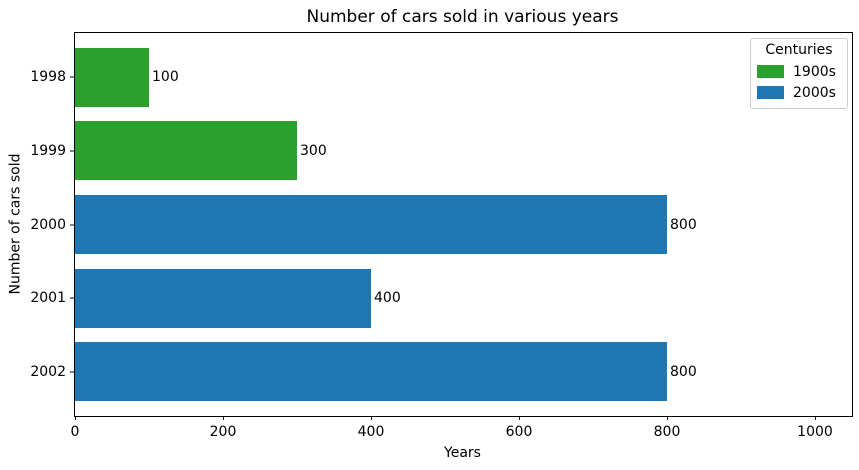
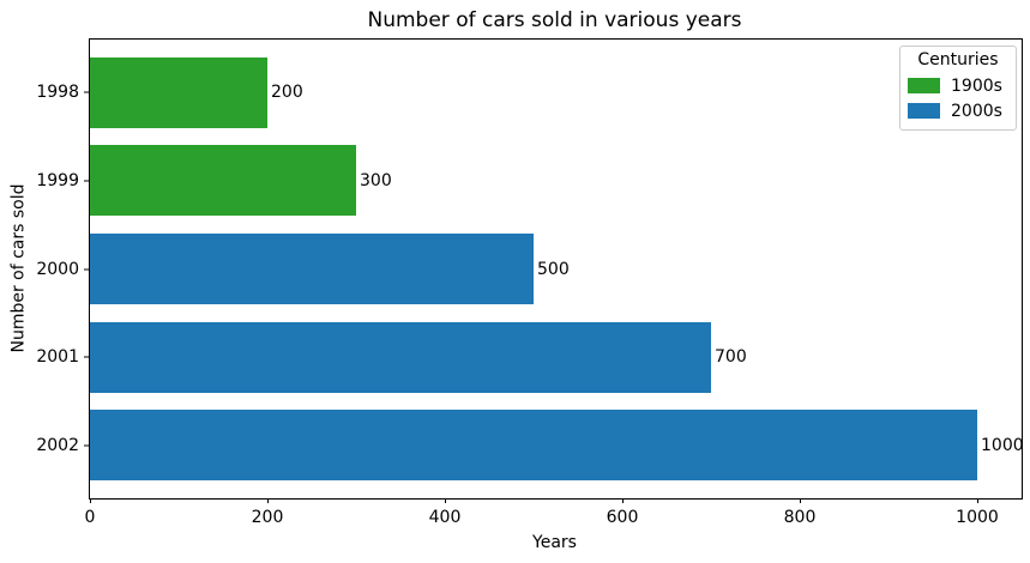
1998: 100 -> 200
2000: 800 -> 500
2001: 400 -> 700
2002: 800 -> 1000
